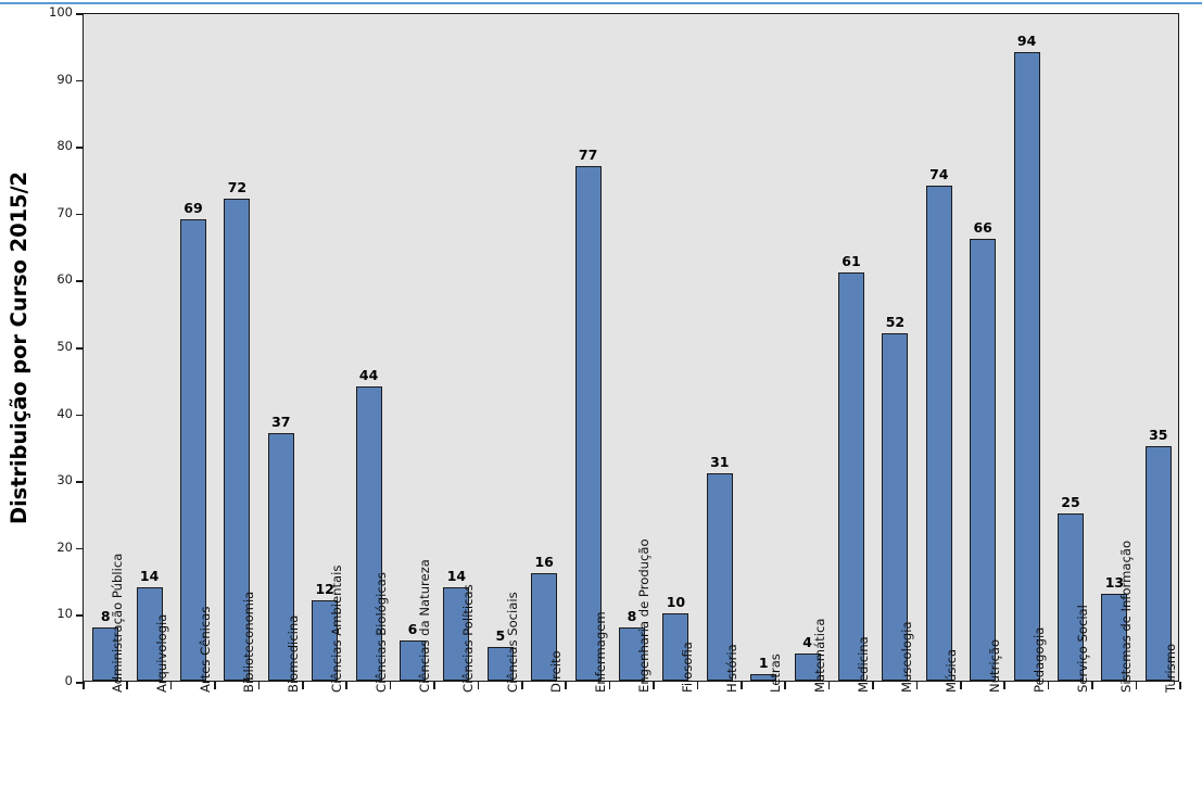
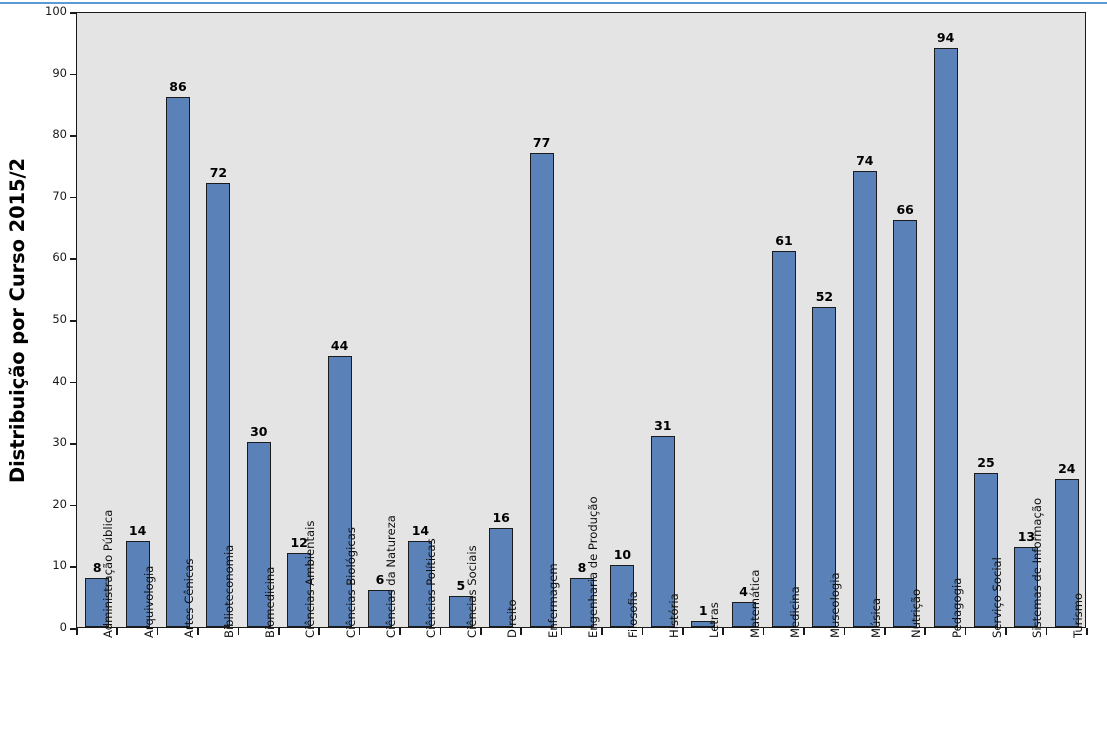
Artes Cênicas: 69 -> 86
Biomedicina: 37 -> 30
Turismo: 35 -> 24
